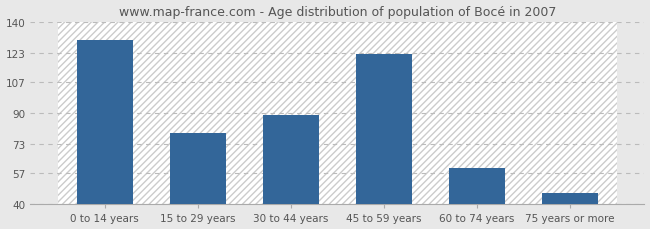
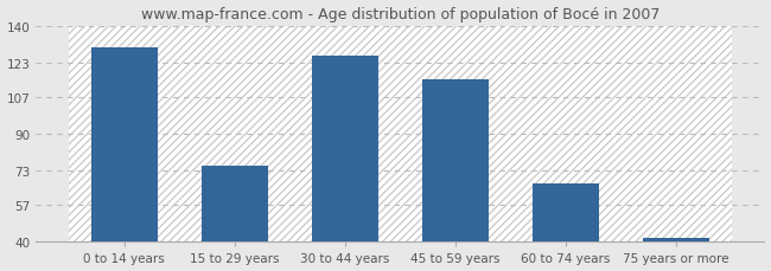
15 to 29 years: 79 -> 75
30 to 44 years: 89 -> 126
45 to 59 years: 122 -> 115
60 to 74 years: 60 -> 67
75 years or more: 46 -> 42
